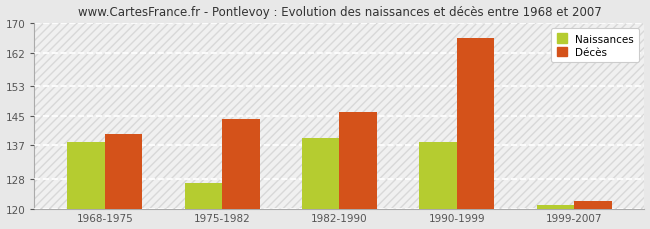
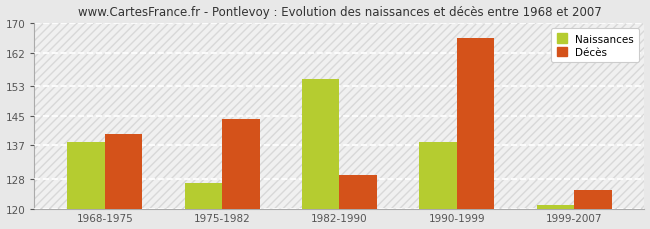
Naissances/1982-1990: 139 -> 155
Décès/1982-1990: 146 -> 129
Décès/1999-2007: 122 -> 125
